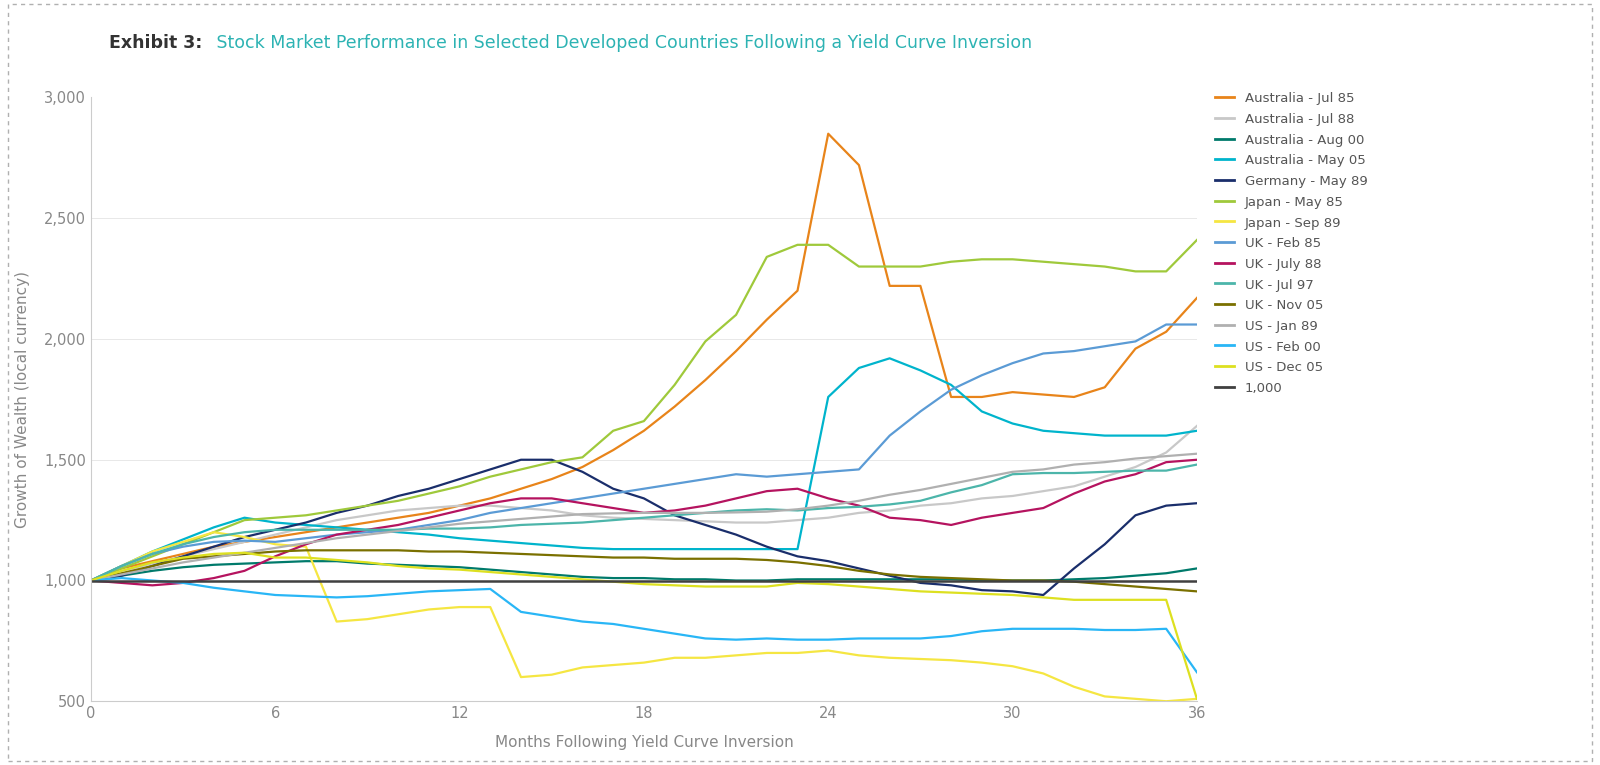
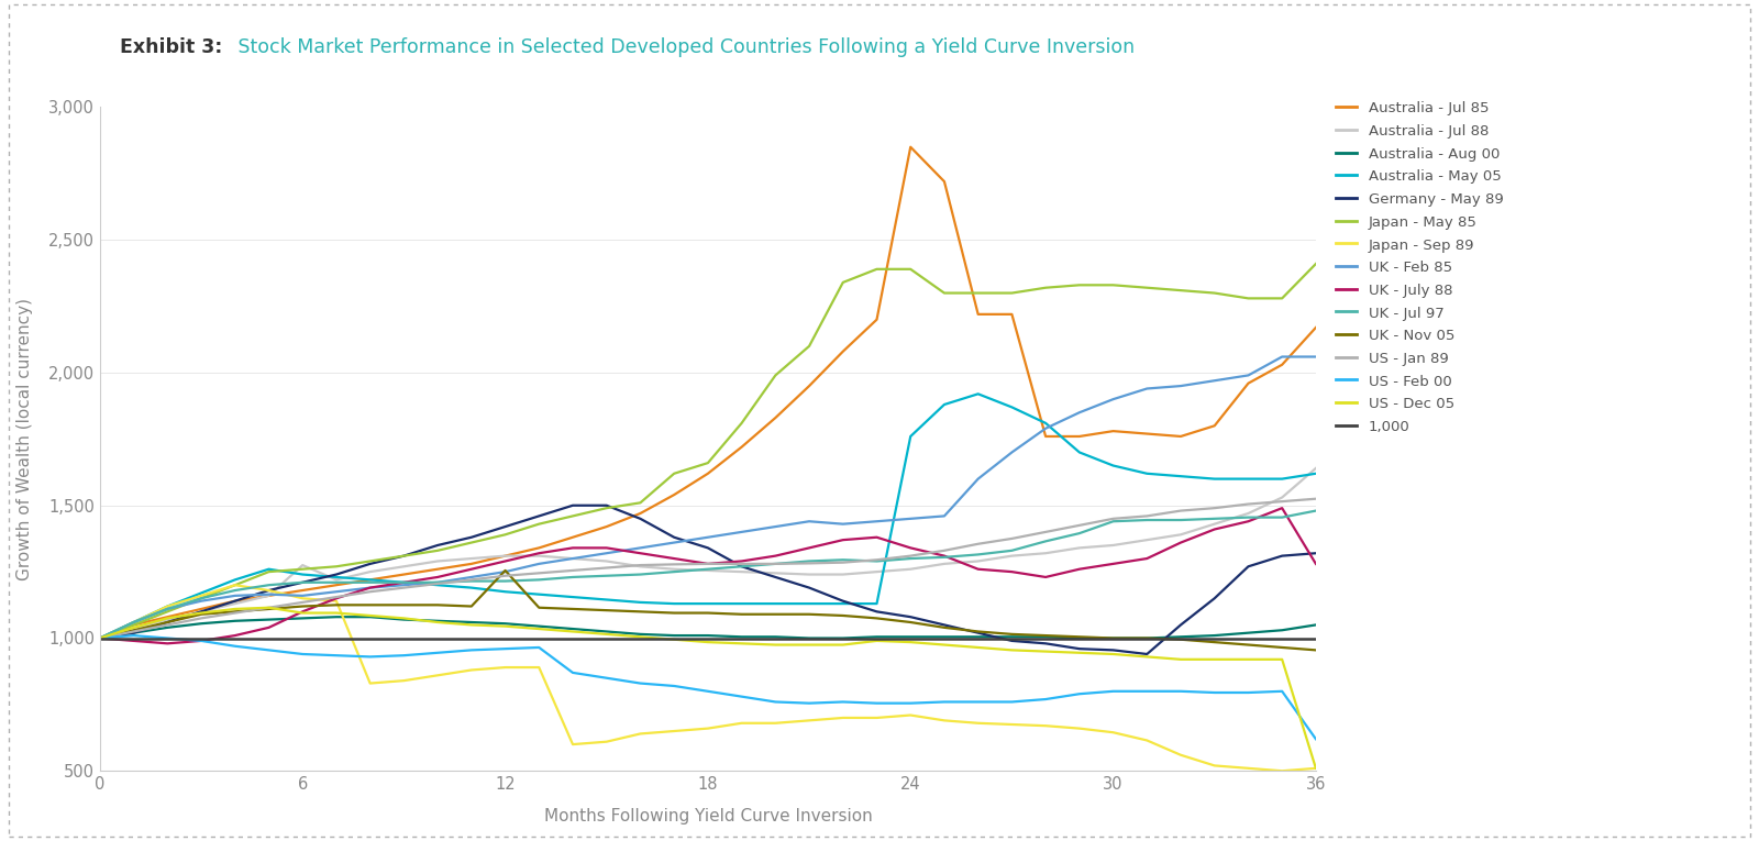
Australia - Jul 88/6: 1,190 -> 1,275
UK - Nov 05/12: 1,120 -> 1,255
UK - July 88/36: 1,500 -> 1,280
